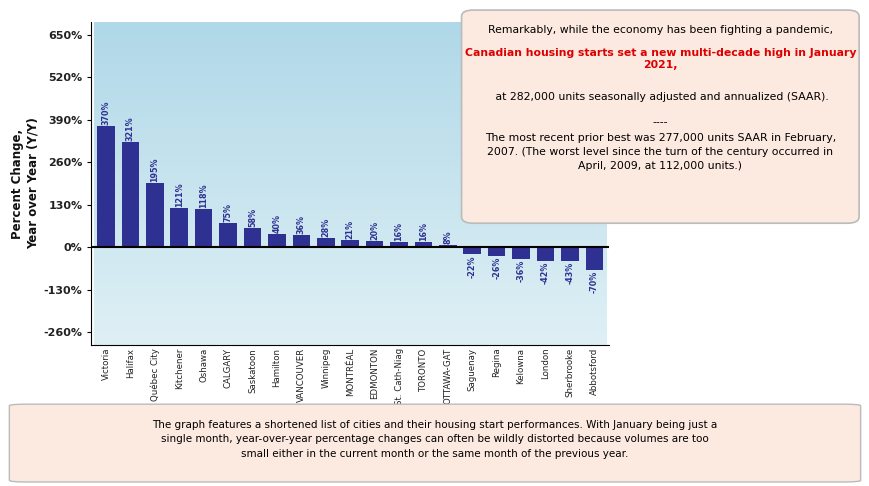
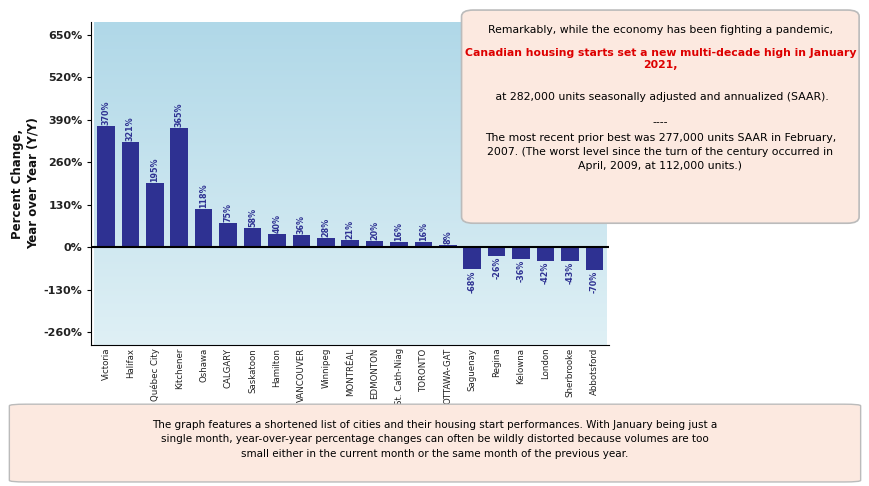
Kitchener: 121% -> 365%
Saguenay: -22% -> -68%
